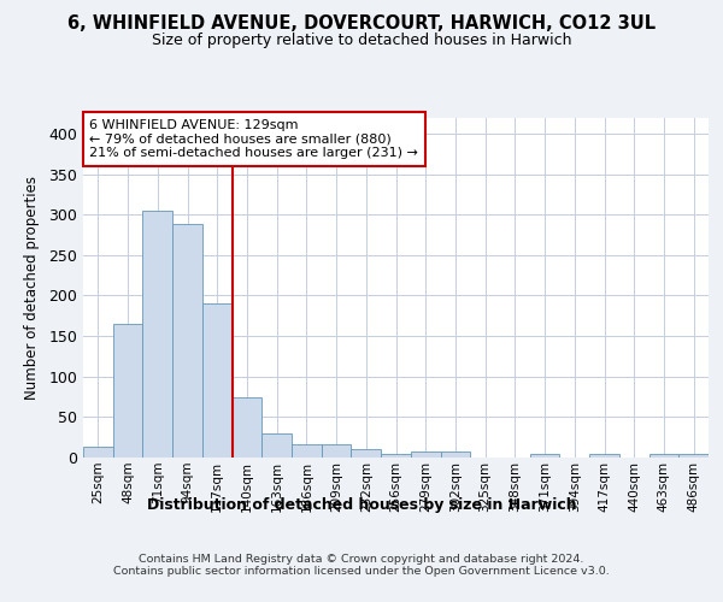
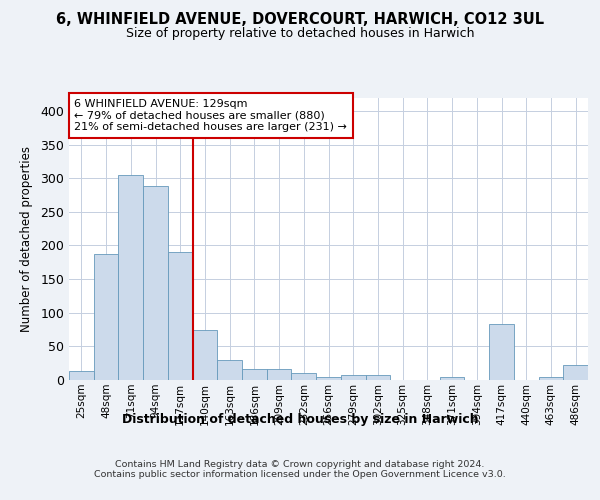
48sqm: 165 -> 188
417sqm: 5 -> 84
486sqm: 5 -> 22
